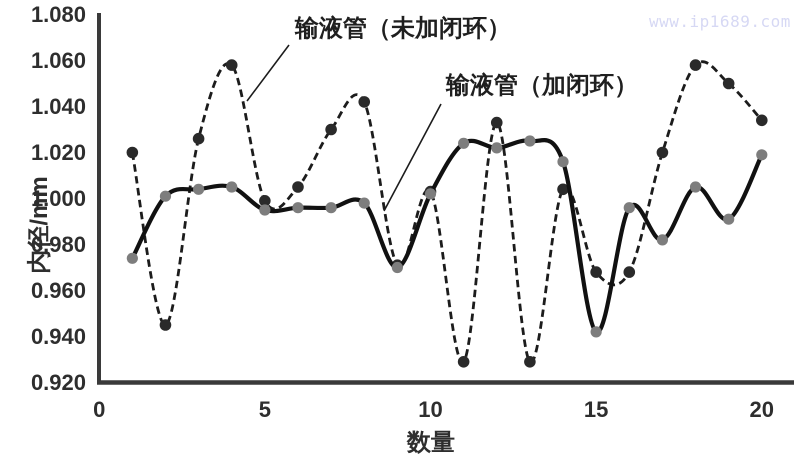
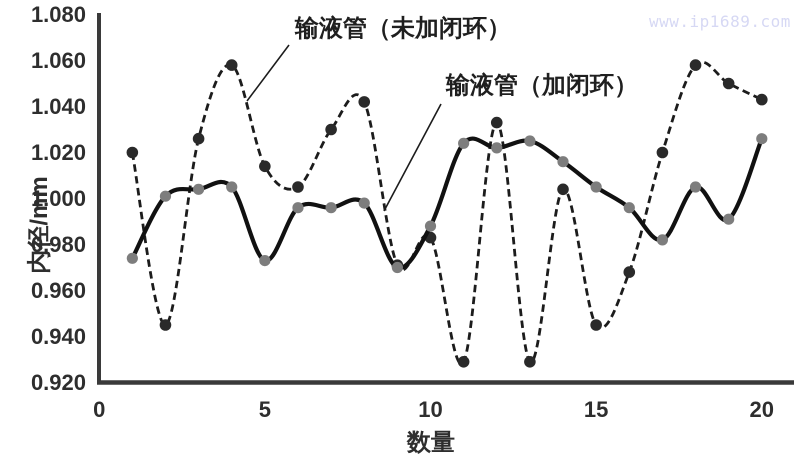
输液管（未加闭环）/5: 0.999 -> 1.014
输液管（加闭环）/5: 0.995 -> 0.973
输液管（未加闭环）/10: 1.003 -> 0.983
输液管（加闭环）/10: 1.002 -> 0.988
输液管（未加闭环）/15: 0.968 -> 0.945
输液管（加闭环）/15: 0.942 -> 1.005
输液管（未加闭环）/20: 1.034 -> 1.043
输液管（加闭环）/20: 1.019 -> 1.026
